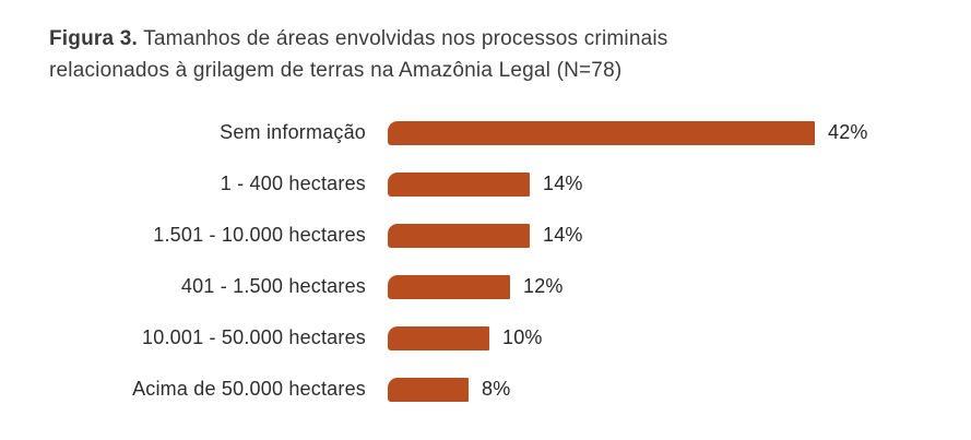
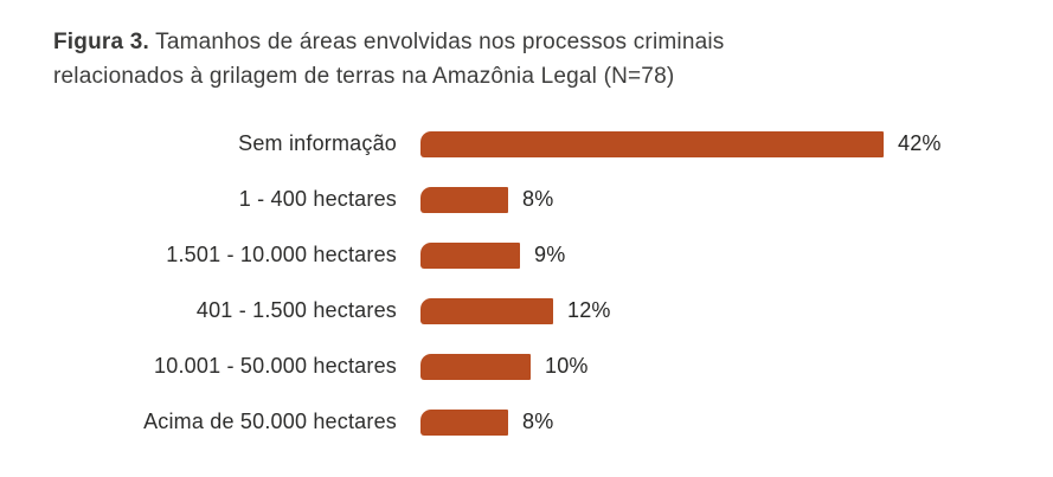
1 - 400 hectares: 14% -> 8%
1.501 - 10.000 hectares: 14% -> 9%
